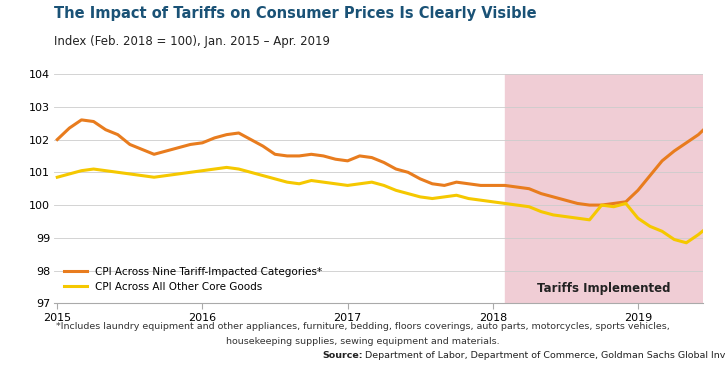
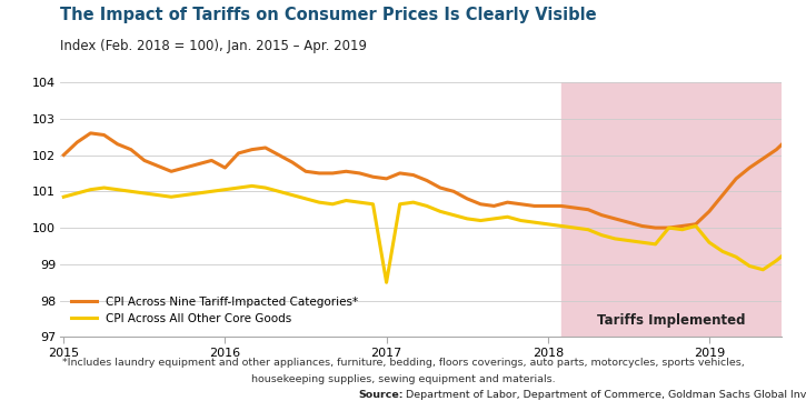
CPI Across Nine Tariff-Impacted Categories*/2016: 101.90 -> 101.65
CPI Across All Other Core Goods/2017: 100.60 -> 98.50
